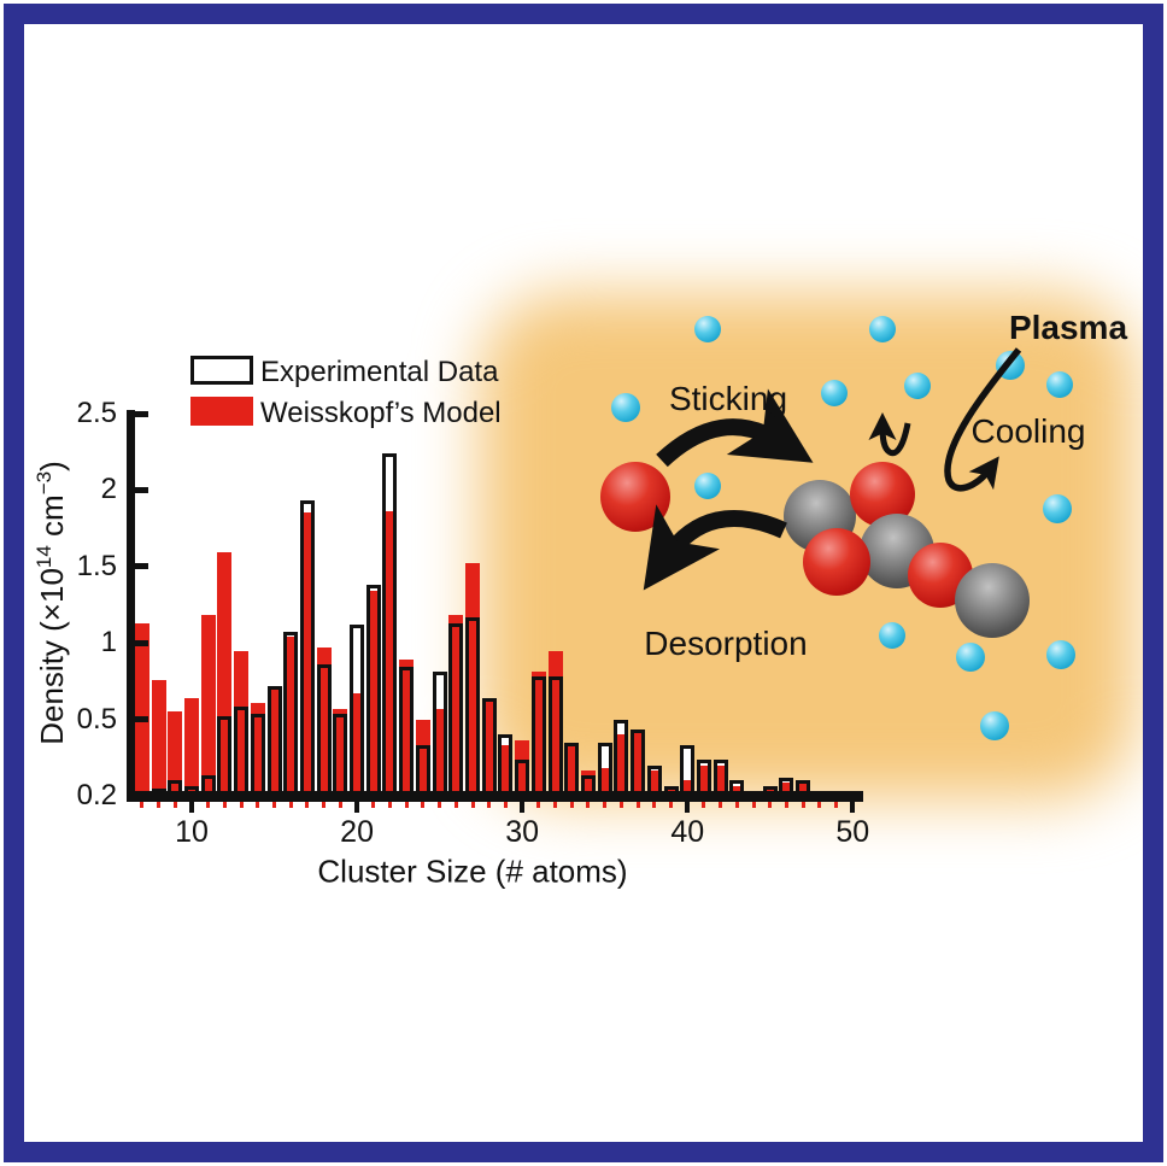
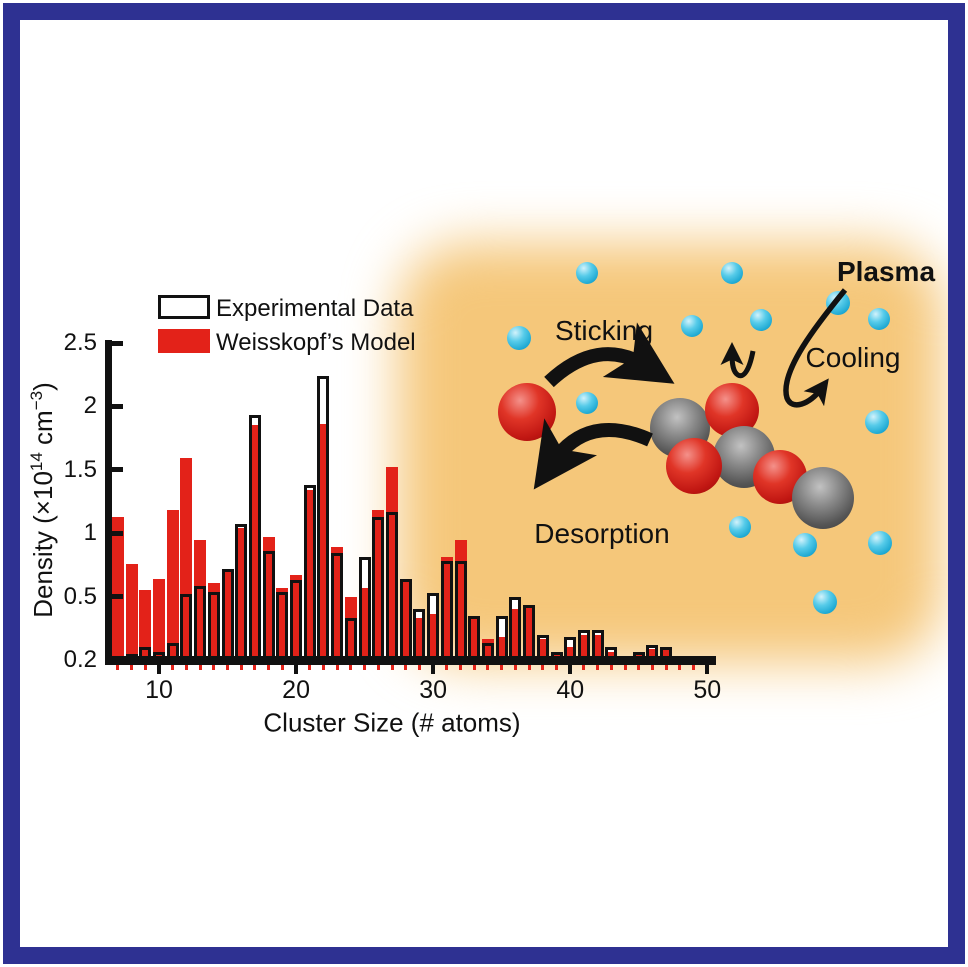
Experimental Data/20: 1.12 -> 0.63
Experimental Data/30: 0.34 -> 0.53
Experimental Data/40: 0.40 -> 0.31
